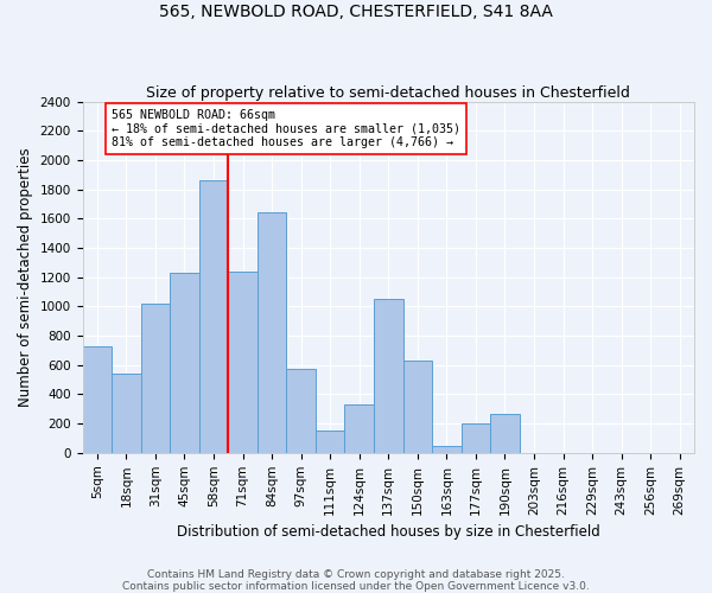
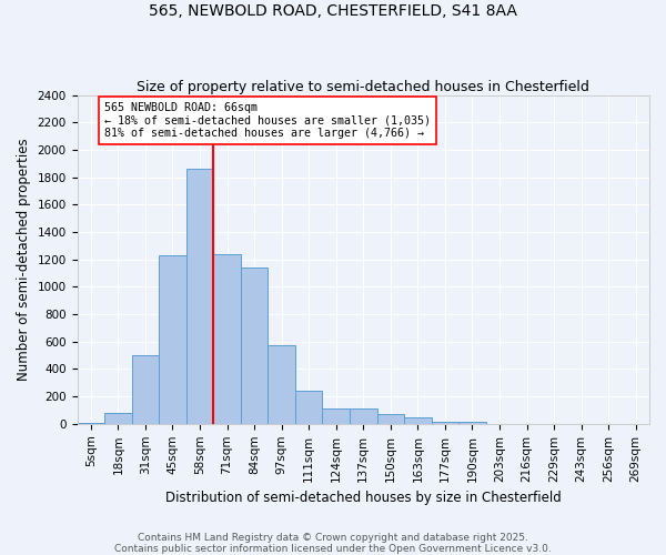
5sqm: 730 -> 10
18sqm: 540 -> 80
31sqm: 1020 -> 500
84sqm: 1640 -> 1140
111sqm: 150 -> 240
124sqm: 330 -> 120
137sqm: 1050 -> 120
150sqm: 630 -> 70
177sqm: 200 -> 20
190sqm: 270 -> 20
